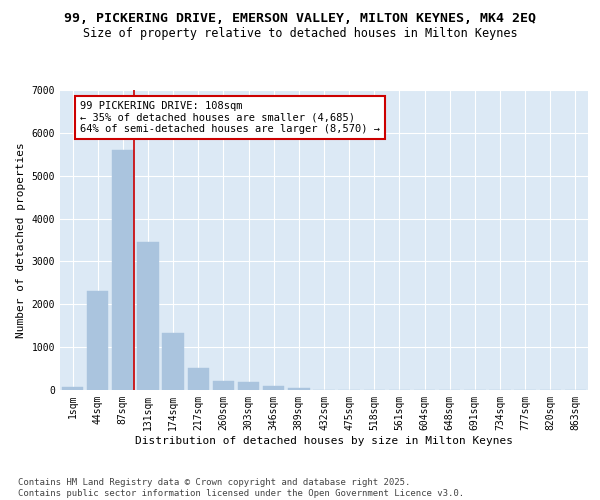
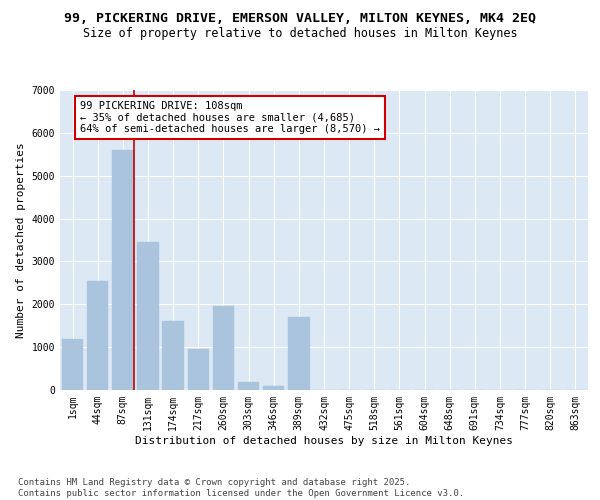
1sqm: 60 -> 1200
44sqm: 2300 -> 2550
174sqm: 1320 -> 1600
217sqm: 520 -> 950
260sqm: 210 -> 1950
389sqm: 50 -> 1700
